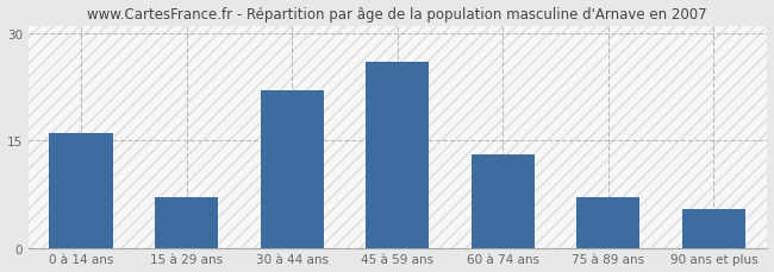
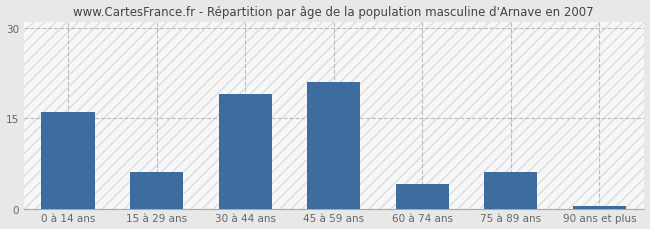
15 à 29 ans: 7.0 -> 6.0
30 à 44 ans: 22.0 -> 19.0
45 à 59 ans: 26.0 -> 21.0
60 à 74 ans: 13.0 -> 4.0
75 à 89 ans: 7.0 -> 6.0
90 ans et plus: 5.4 -> 0.4
